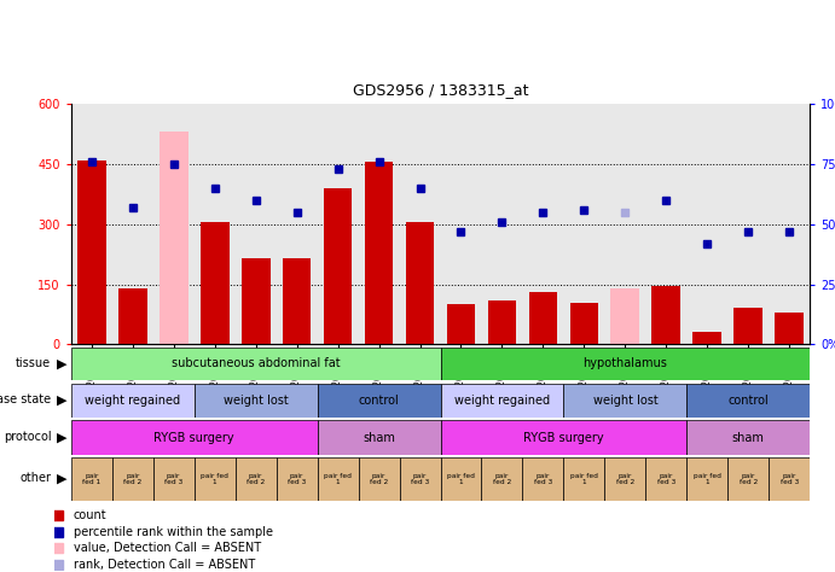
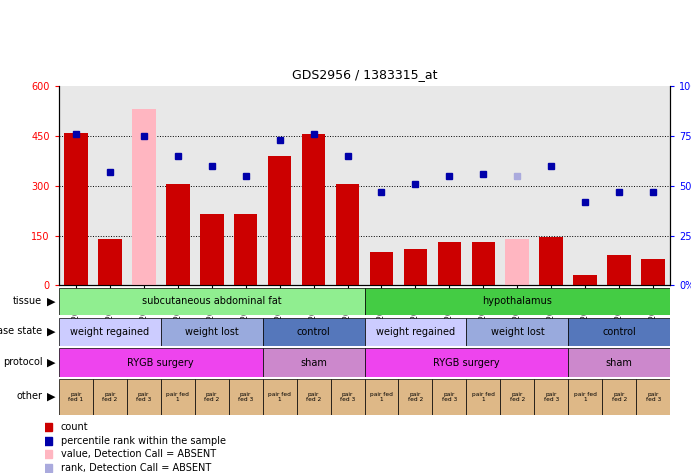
GSM206046: 105 -> 130
